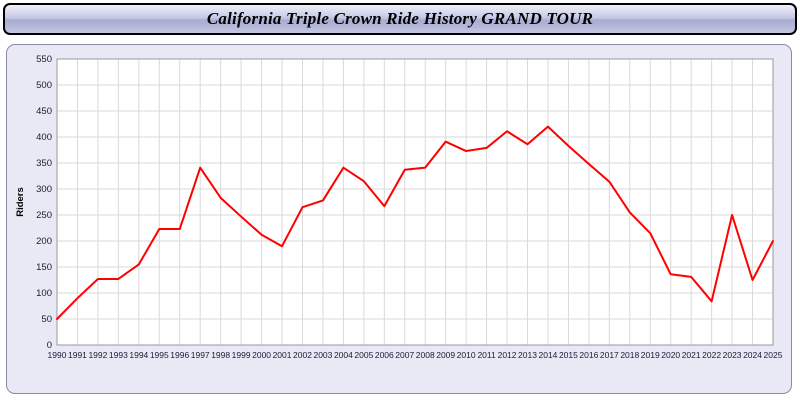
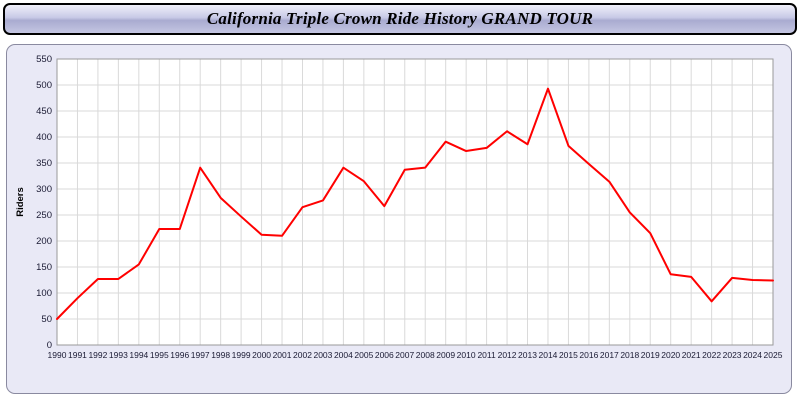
2001: 190 -> 210
2014: 420 -> 490
2023: 250 -> 130
2025: 200 -> 120
